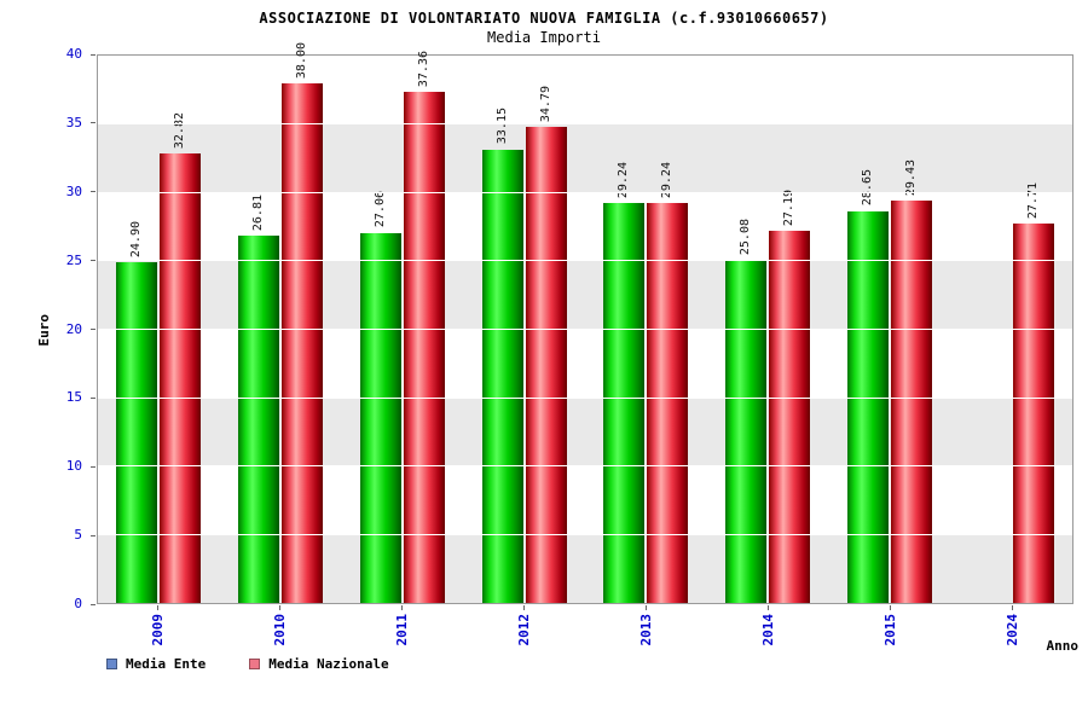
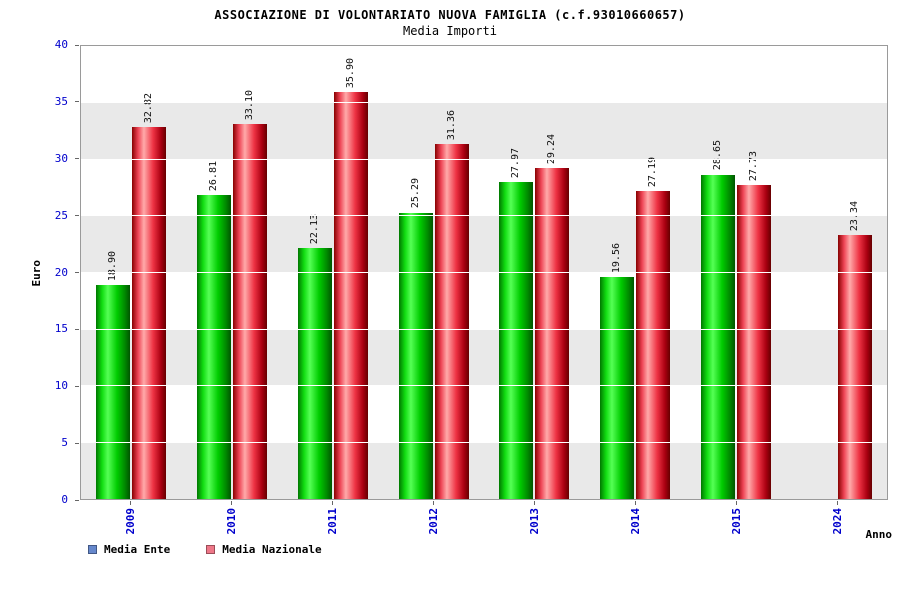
Media Ente/2009: 24.90 -> 18.90
Media Nazionale/2010: 38.00 -> 33.10
Media Ente/2011: 27.06 -> 22.13
Media Nazionale/2011: 37.36 -> 35.90
Media Ente/2012: 33.15 -> 25.29
Media Nazionale/2012: 34.79 -> 31.36
Media Ente/2013: 29.24 -> 27.97
Media Ente/2014: 25.08 -> 19.56
Media Nazionale/2015: 29.43 -> 27.73
Media Nazionale/2024: 27.71 -> 23.34
